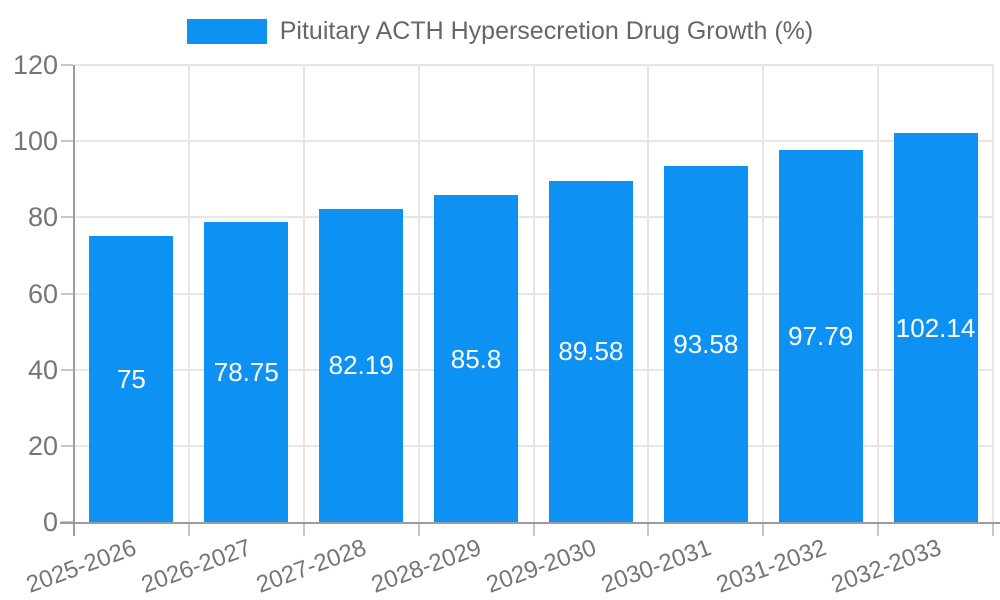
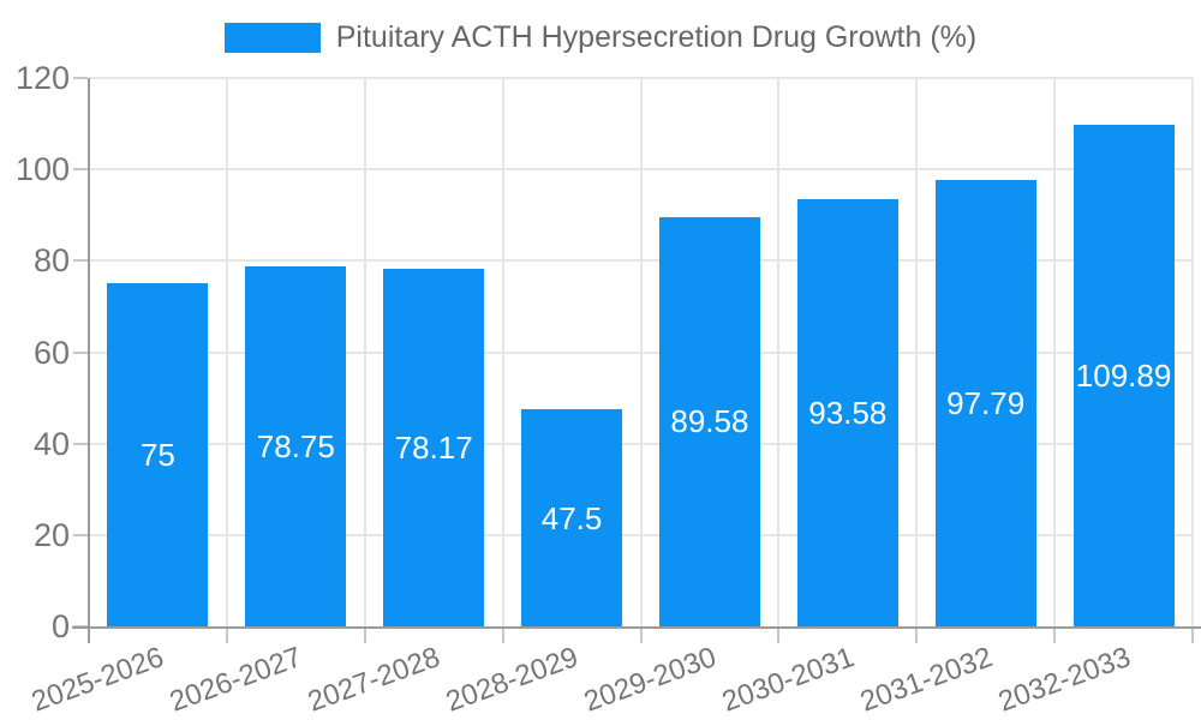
2027-2028: 82.19 -> 78.17
2028-2029: 85.8 -> 47.5
2032-2033: 102.14 -> 109.89
